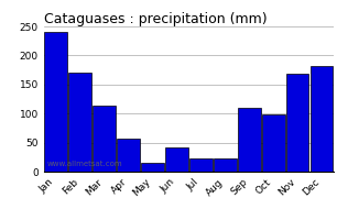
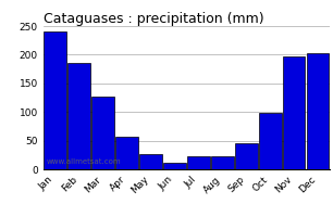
Feb: 170 -> 185
Mar: 114 -> 127
May: 16 -> 27
Jun: 42 -> 11
Sep: 110 -> 46
Nov: 168 -> 197
Dec: 182 -> 202
